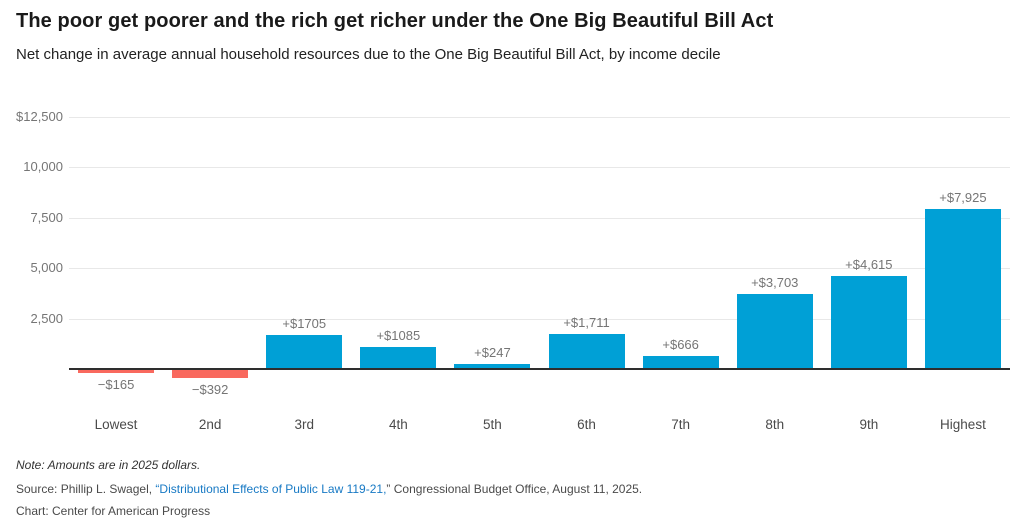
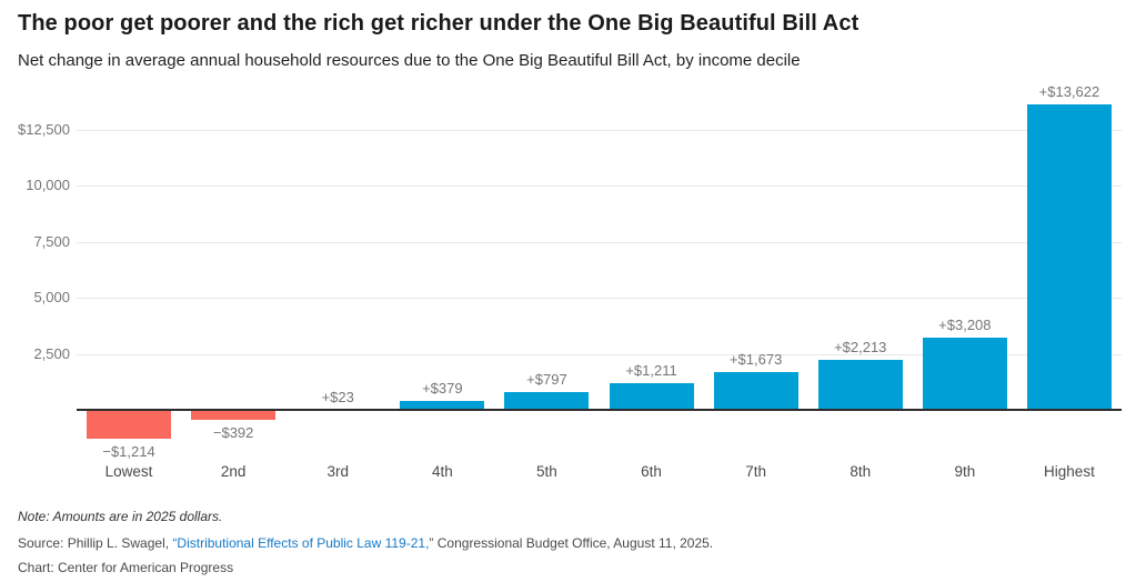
Lowest: −$165 -> −$1,214
3rd: +$1705 -> +$23
4th: +$1085 -> +$379
5th: +$247 -> +$797
6th: +$1,711 -> +$1,211
7th: +$666 -> +$1,673
8th: +$3,703 -> +$2,213
9th: +$4,615 -> +$3,208
Highest: +$7,925 -> +$13,622
